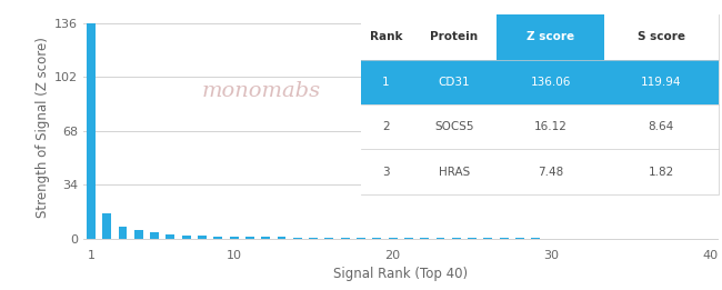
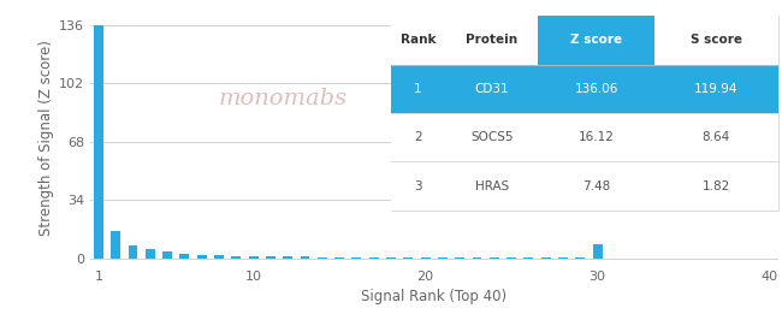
30: 0 -> 8
